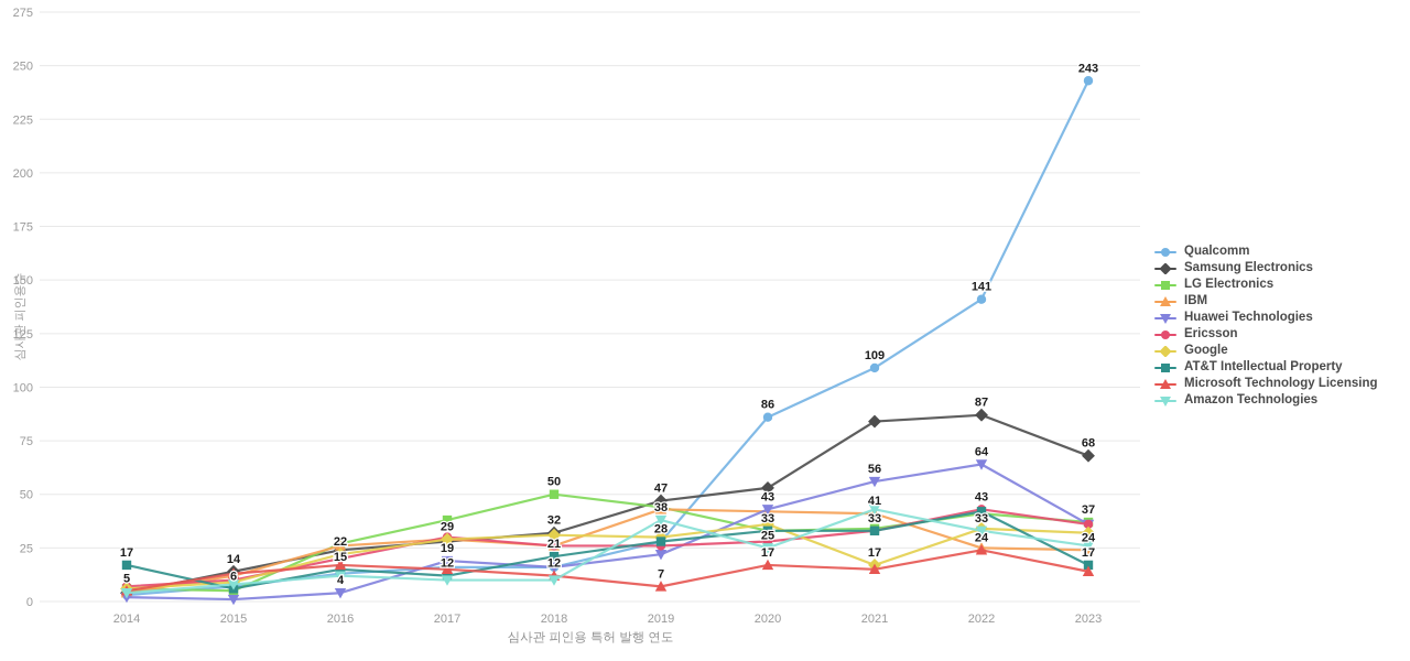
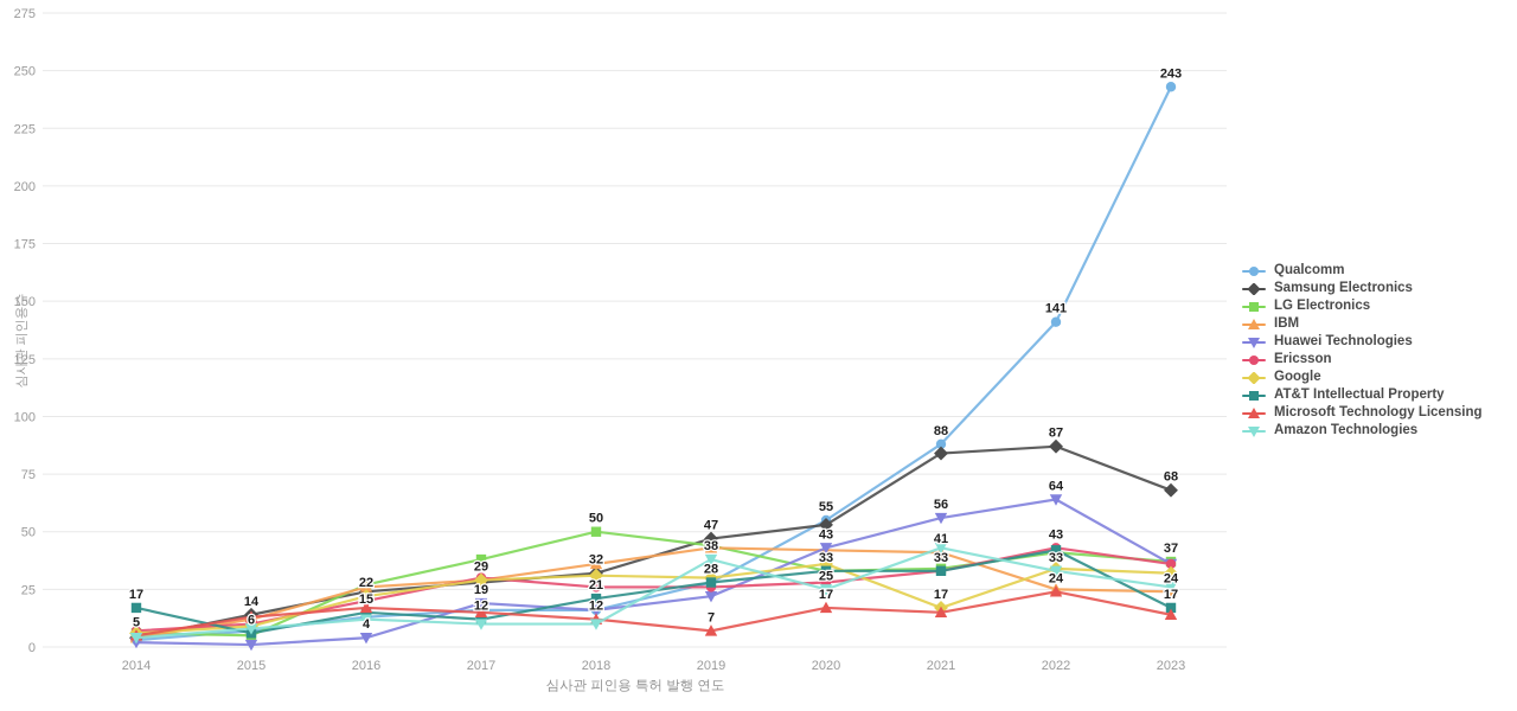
IBM/2018: 26 -> 36
Qualcomm/2020: 86 -> 55
Qualcomm/2021: 109 -> 88
